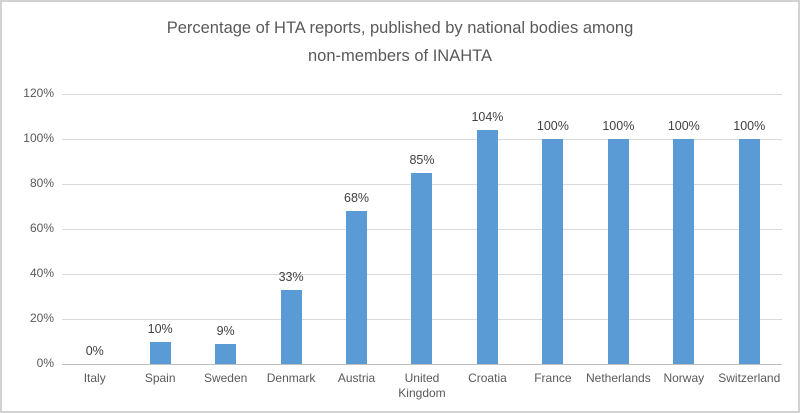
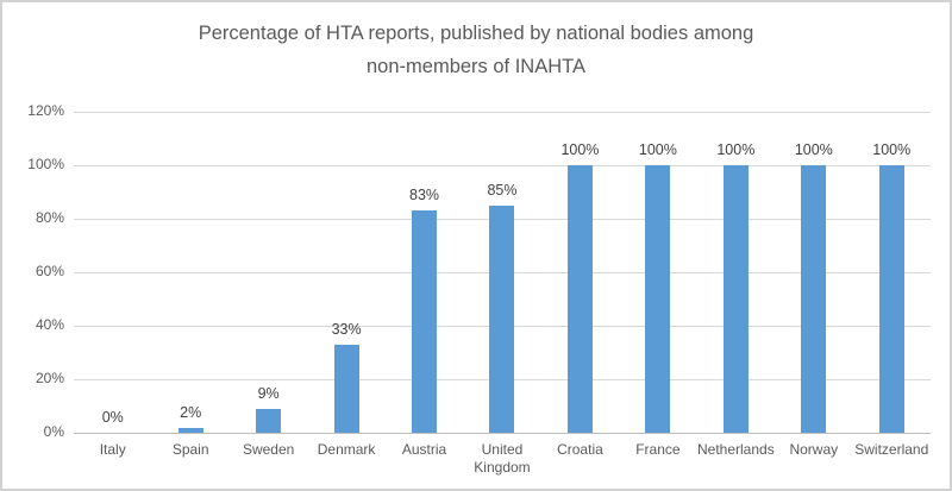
Spain: 10% -> 2%
Austria: 68% -> 83%
Croatia: 104% -> 100%
